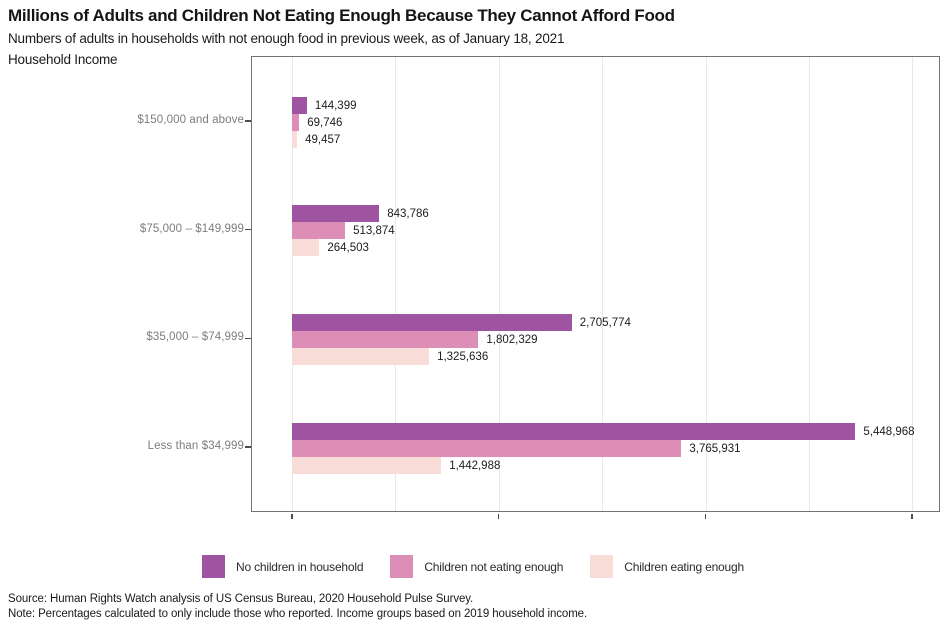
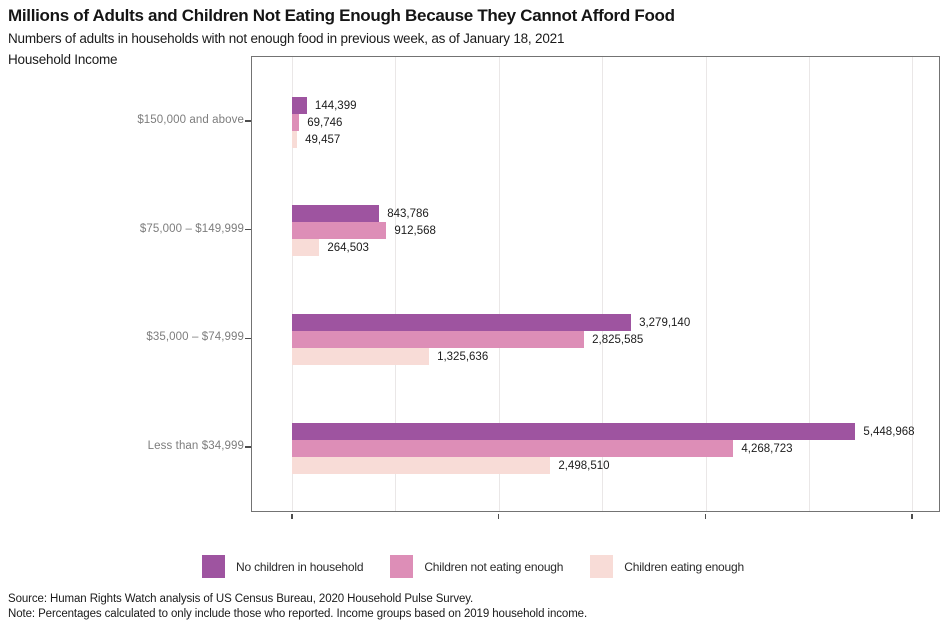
Children not eating enough/$75,000 – $149,999: 513,874 -> 912,568
No children in household/$35,000 – $74,999: 2,705,774 -> 3,279,140
Children not eating enough/$35,000 – $74,999: 1,802,329 -> 2,825,585
Children not eating enough/Less than $34,999: 3,765,931 -> 4,268,723
Children eating enough/Less than $34,999: 1,442,988 -> 2,498,510
